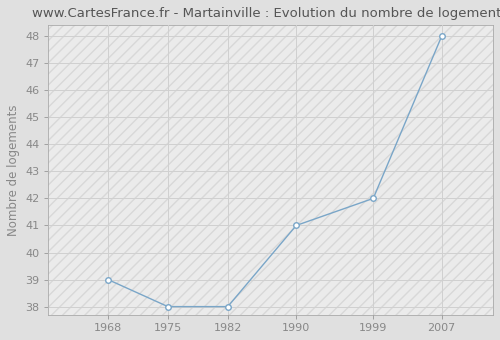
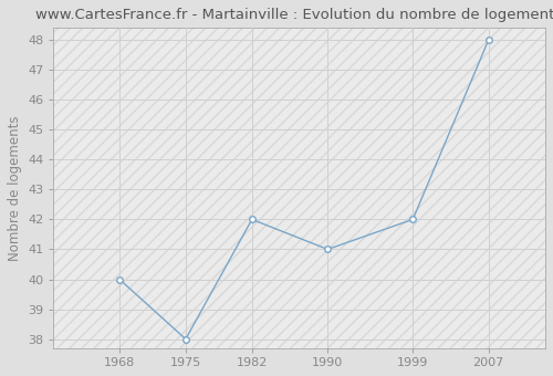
1968: 39 -> 40
1982: 38 -> 42
